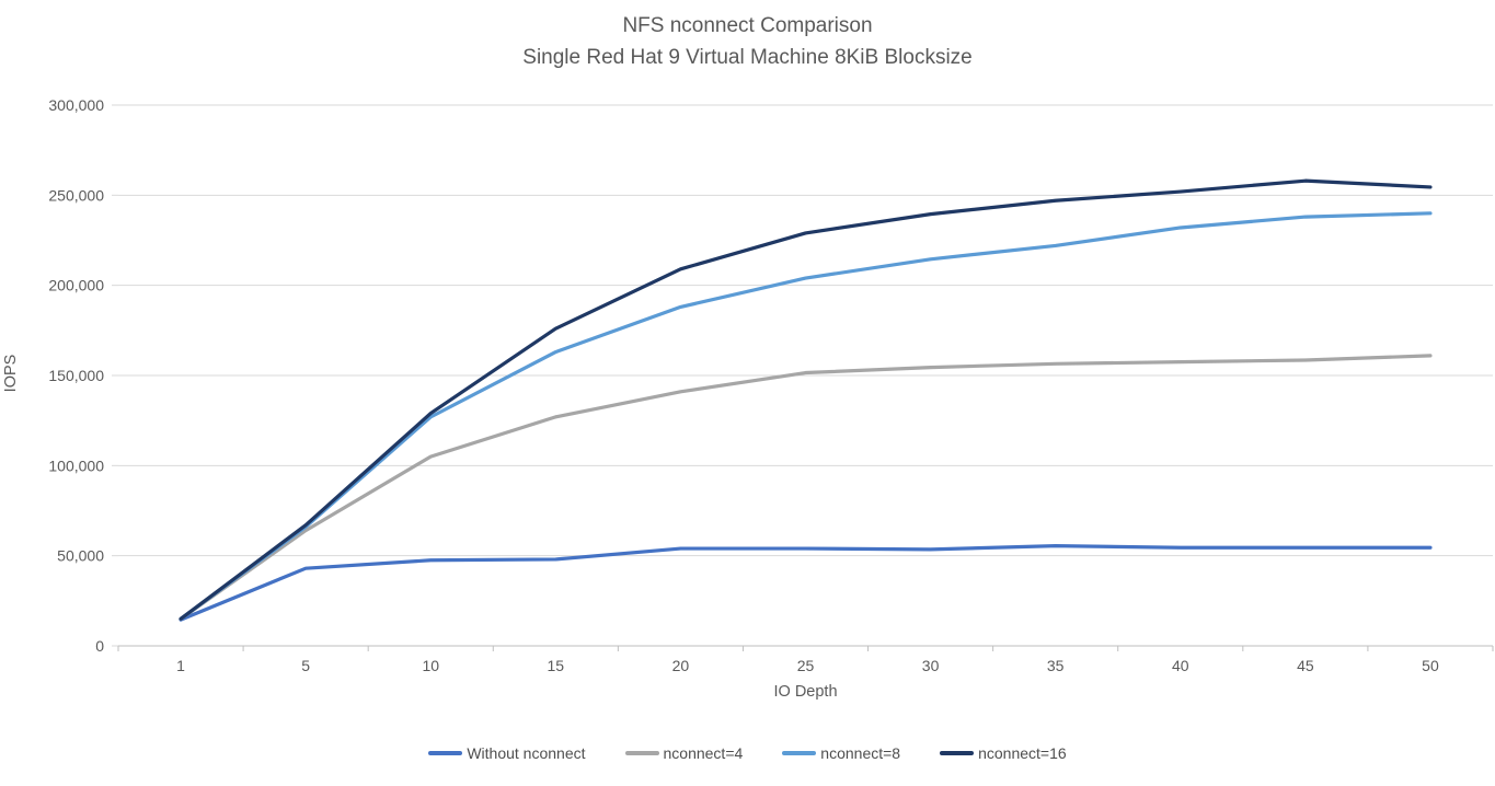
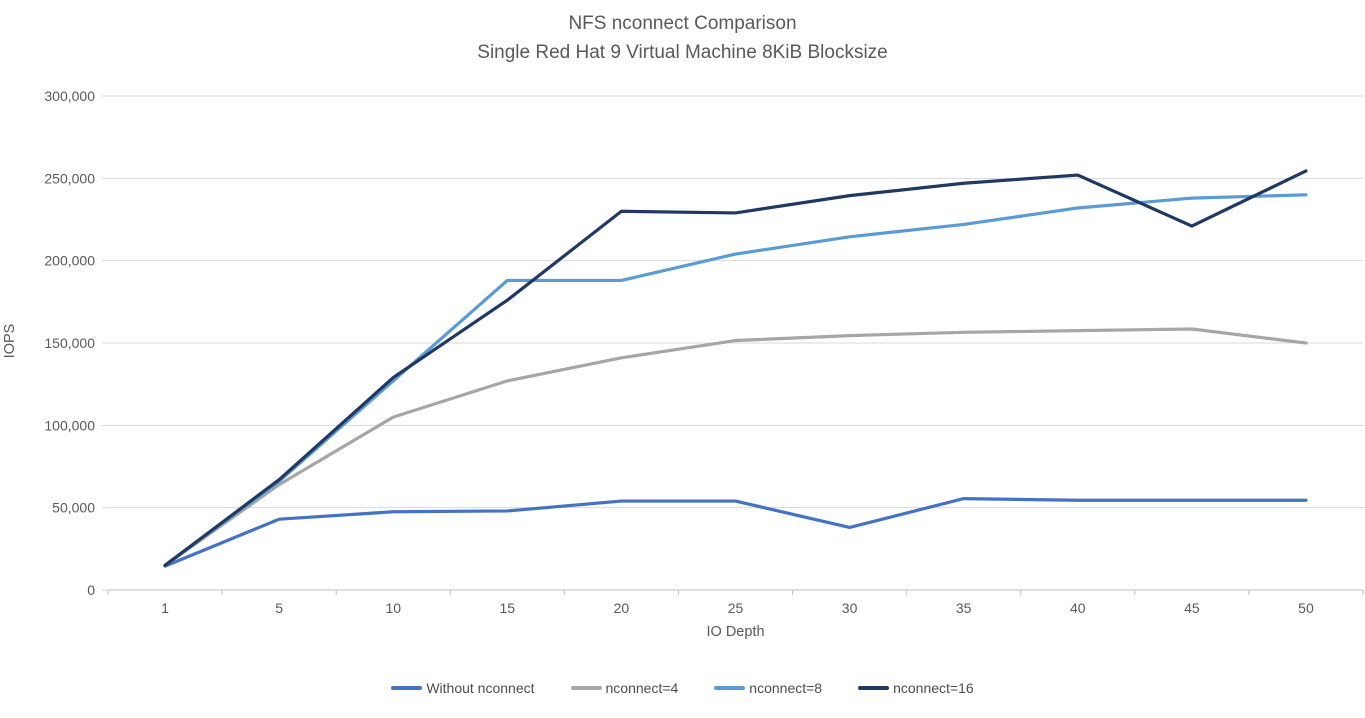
nconnect=8/15: 163000 -> 188000
nconnect=16/20: 209000 -> 230000
Without nconnect/30: 54000 -> 38000
nconnect=16/45: 258000 -> 221000
nconnect=4/50: 161000 -> 150000
